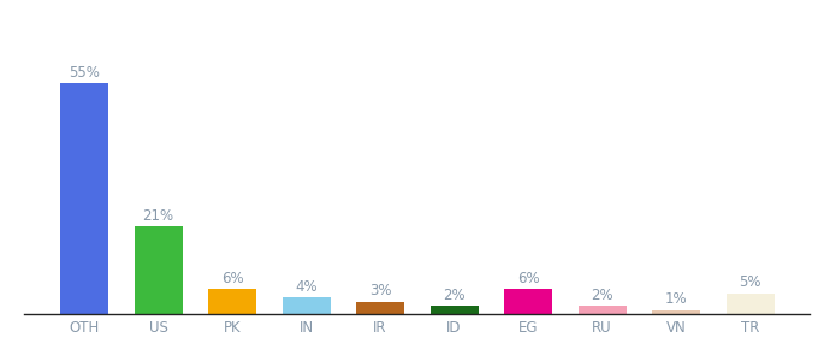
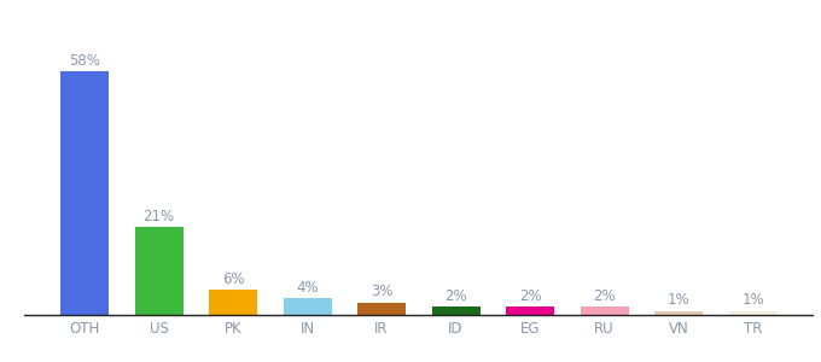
OTH: 55% -> 58%
EG: 6% -> 2%
TR: 5% -> 1%
